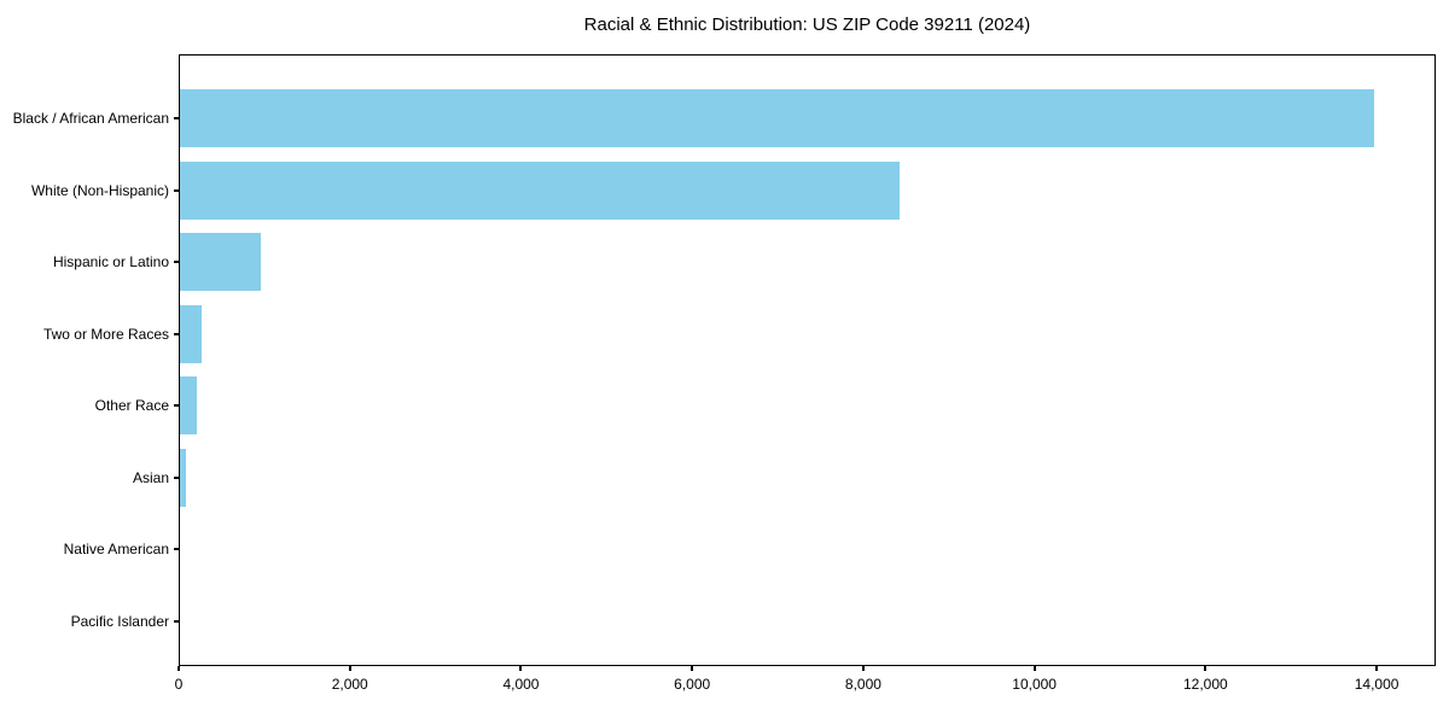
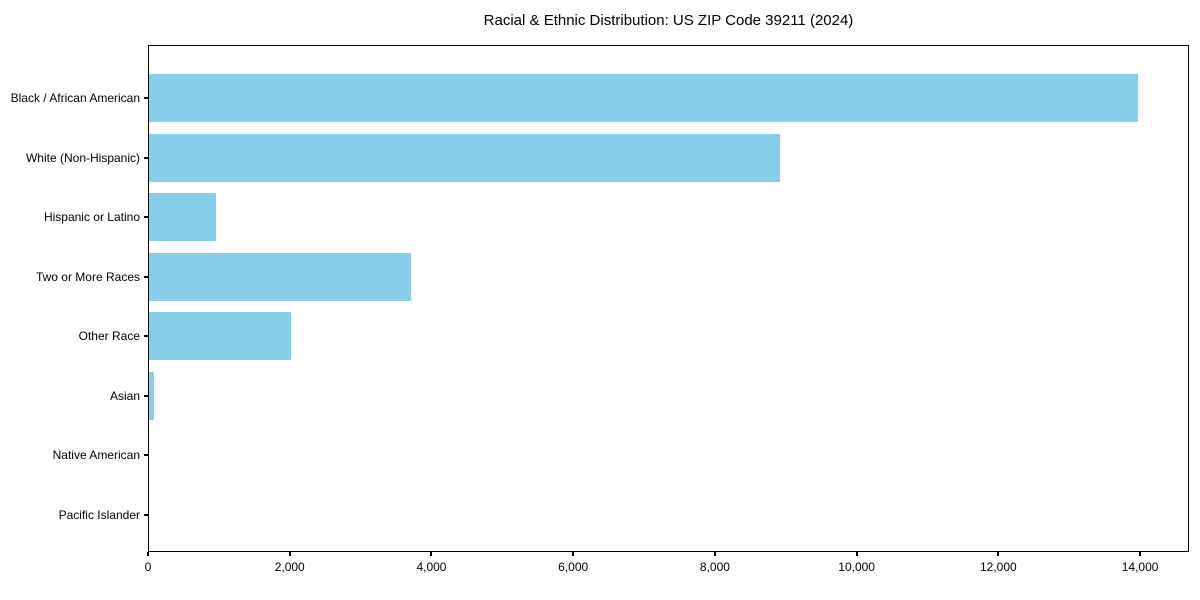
White (Non-Hispanic): 8400 -> 8900
Two or More Races: 200 -> 3700
Other Race: 200 -> 2000
